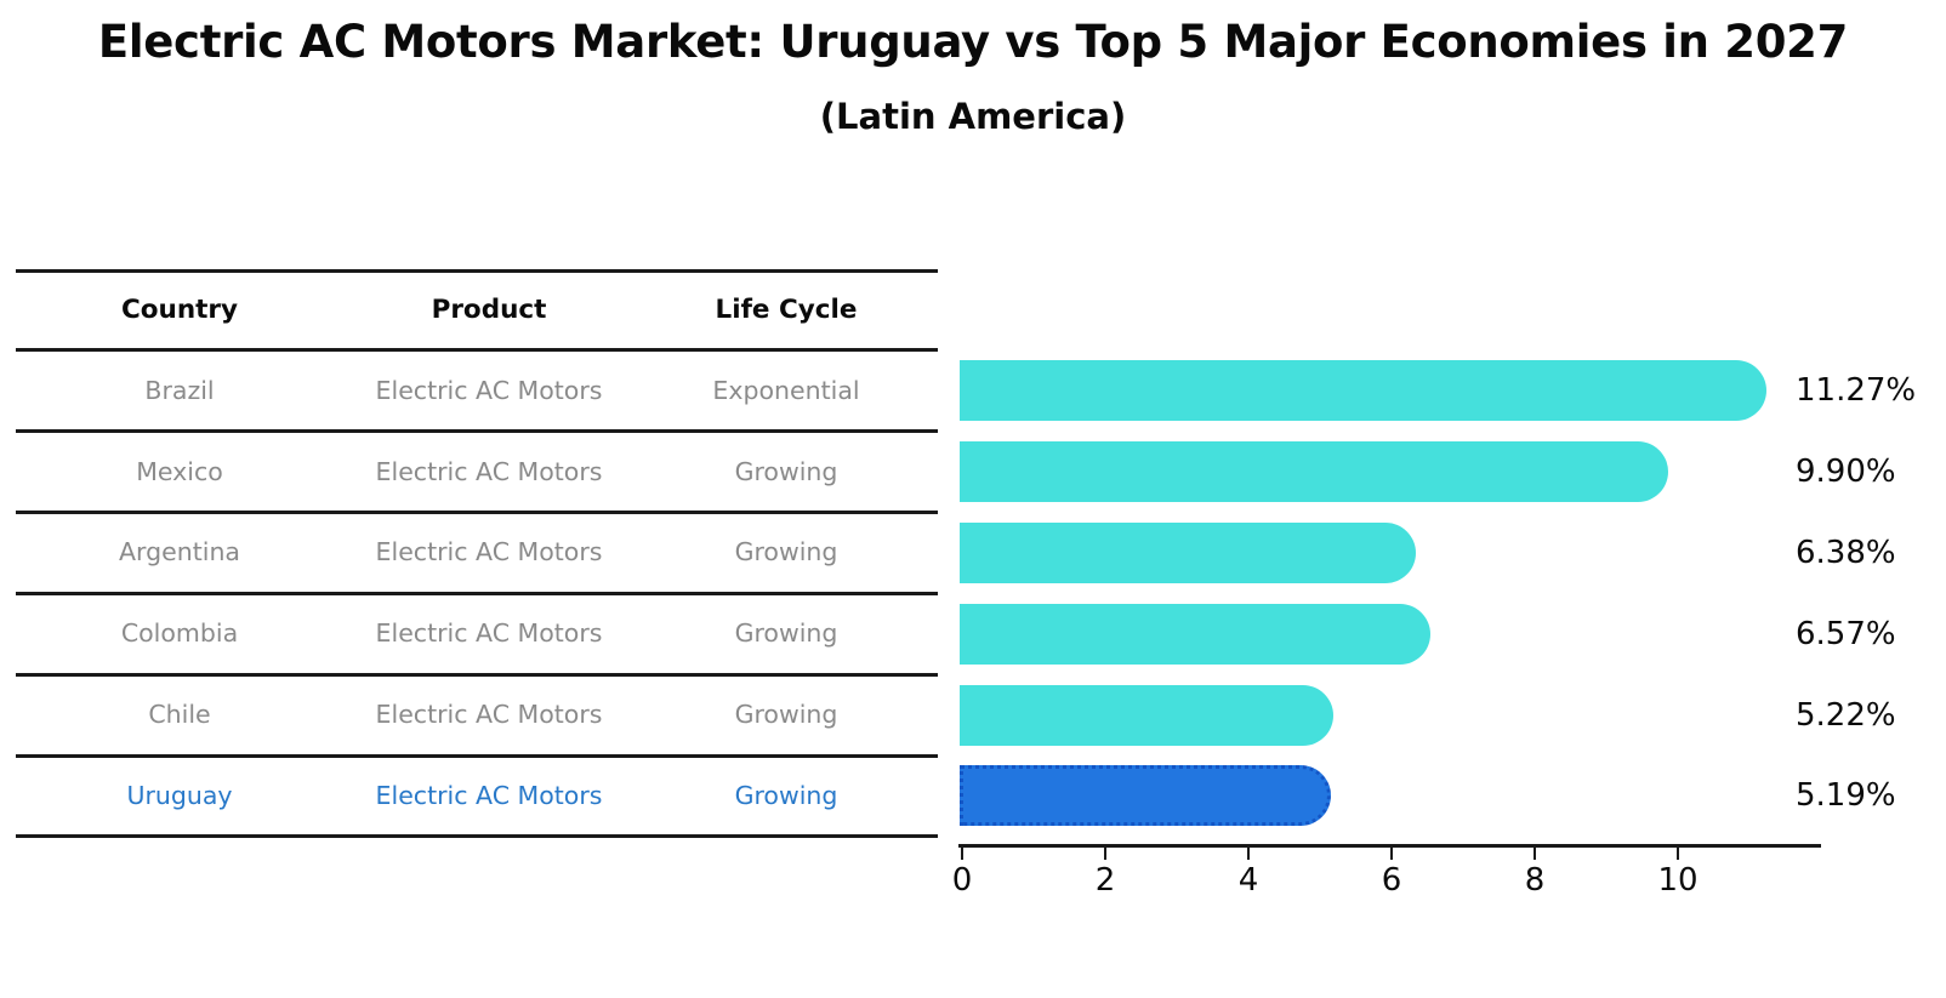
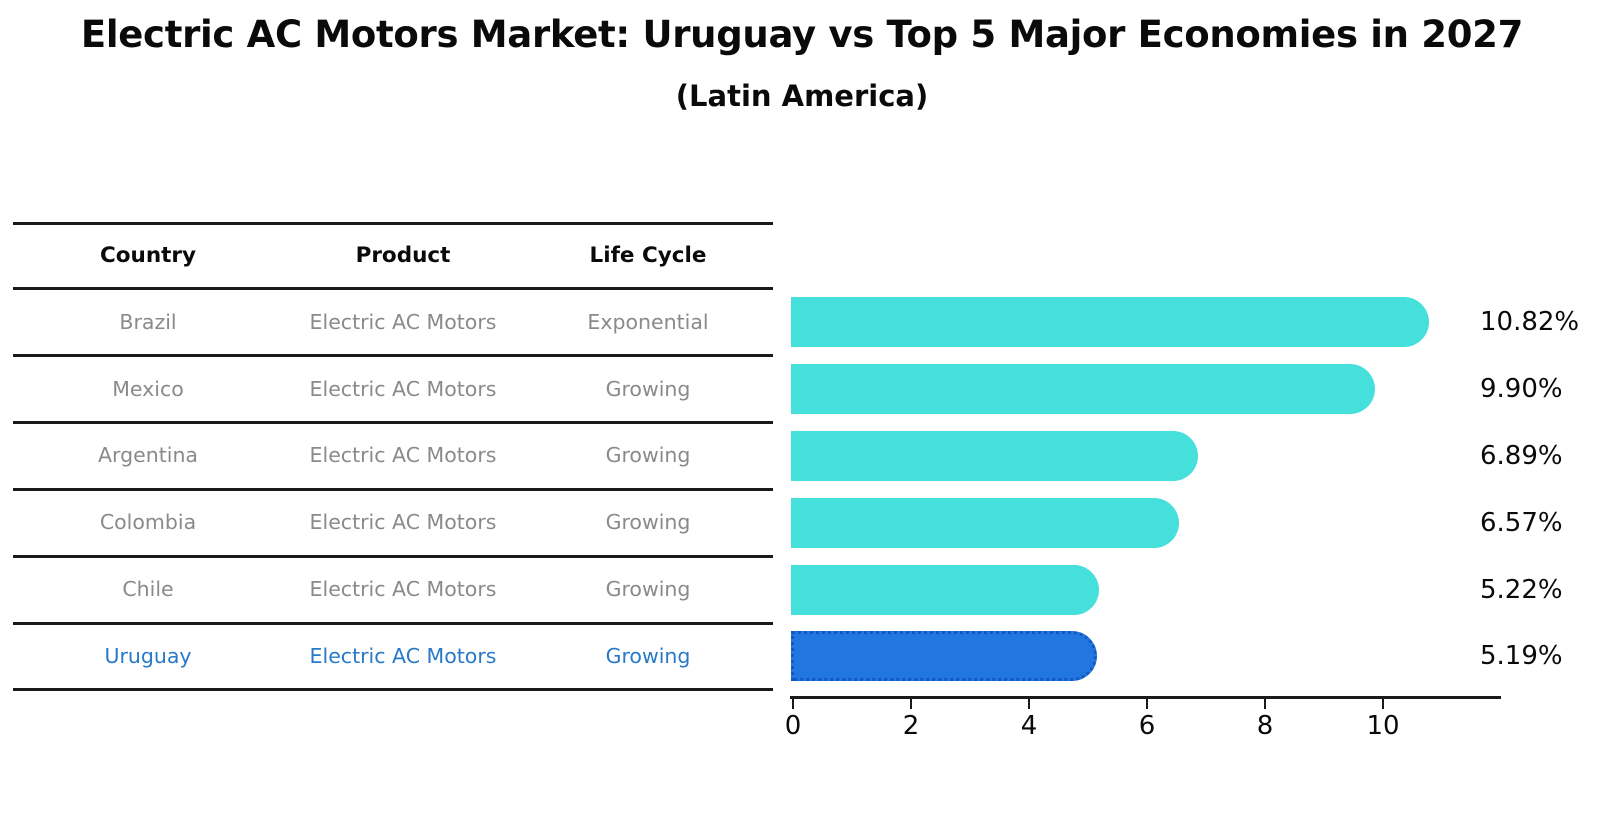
Brazil: 11.27% -> 10.82%
Argentina: 6.38% -> 6.89%
